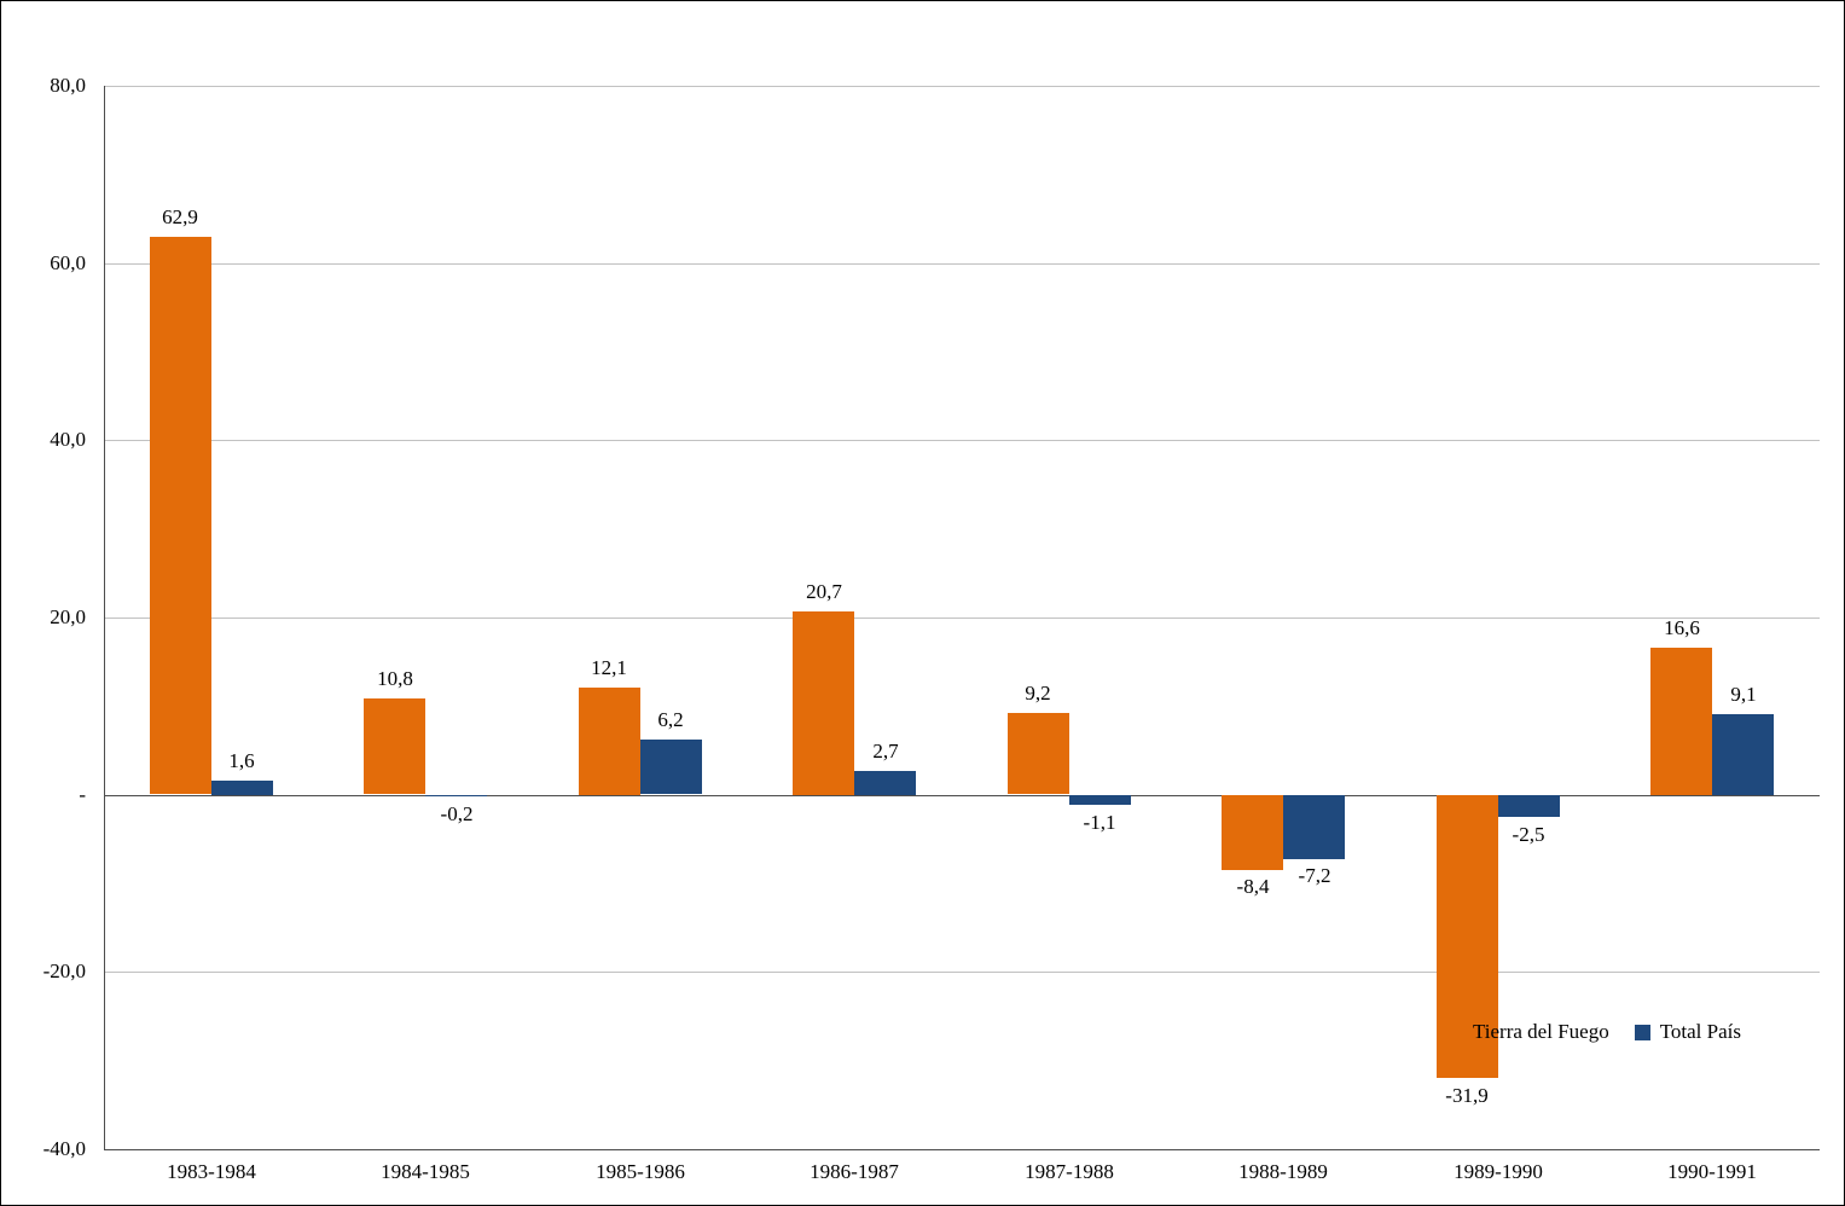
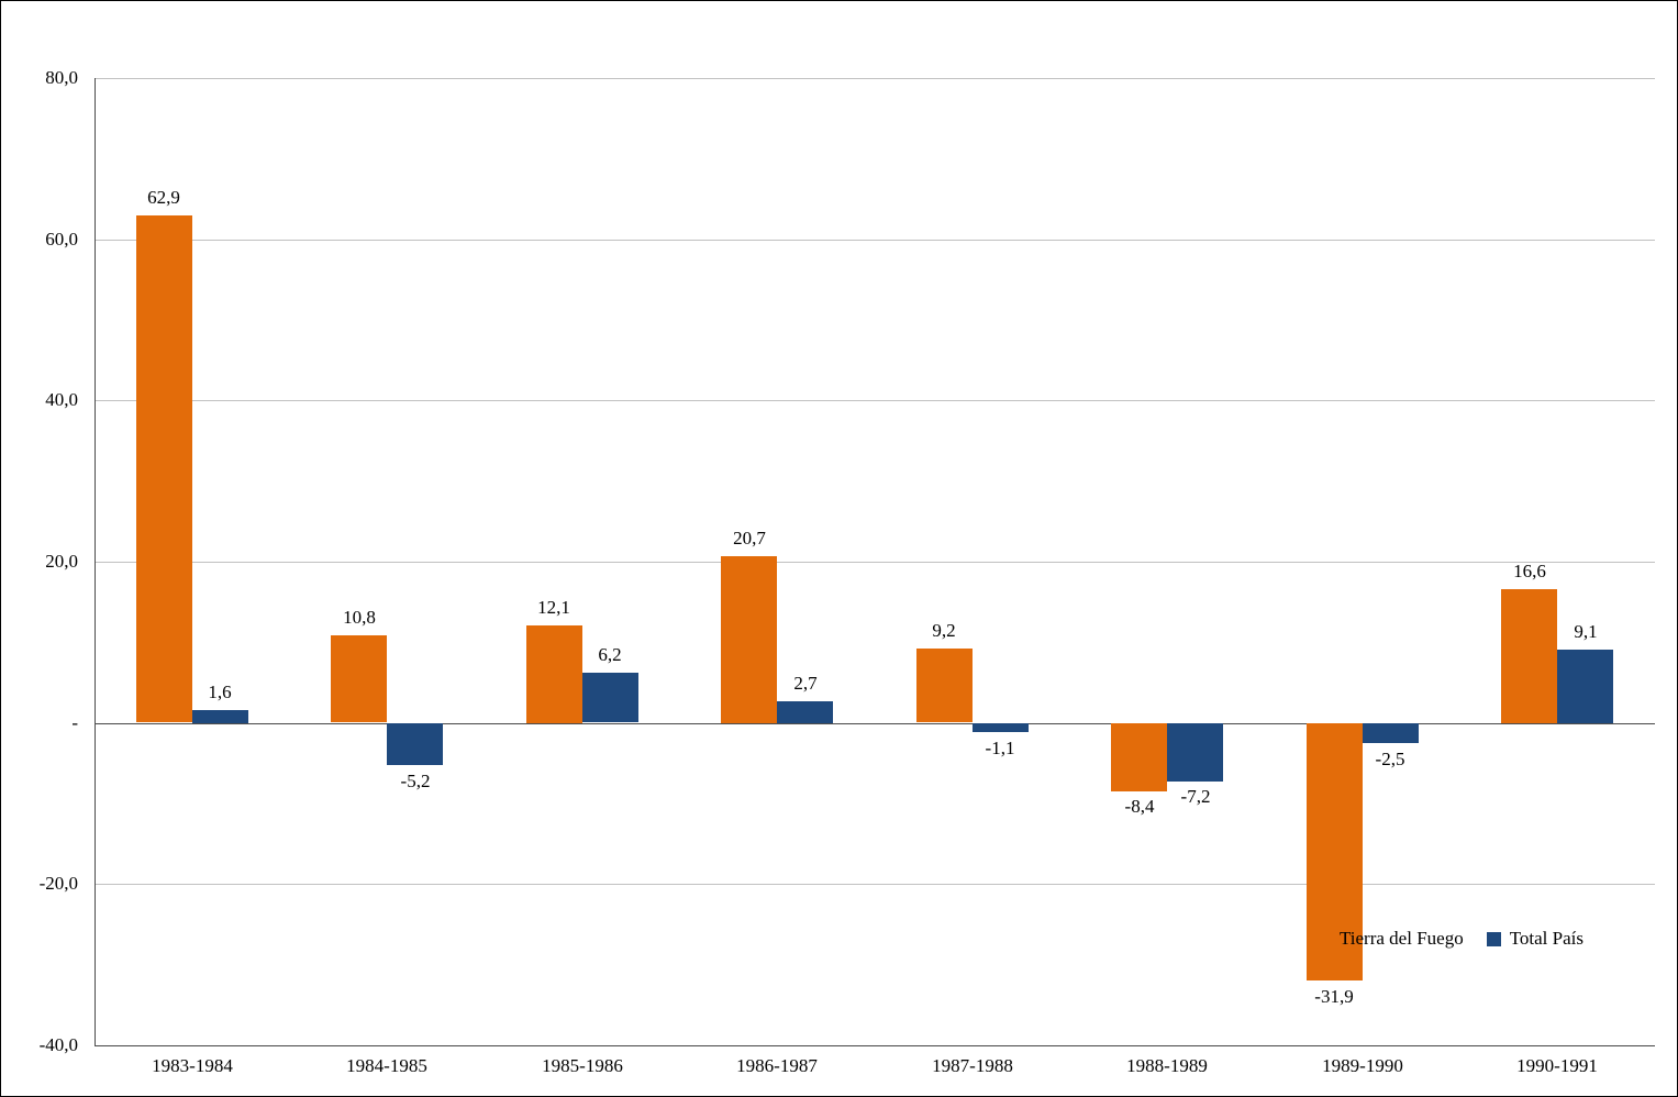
Total País/1984-1985: -0,2 -> -5,2
